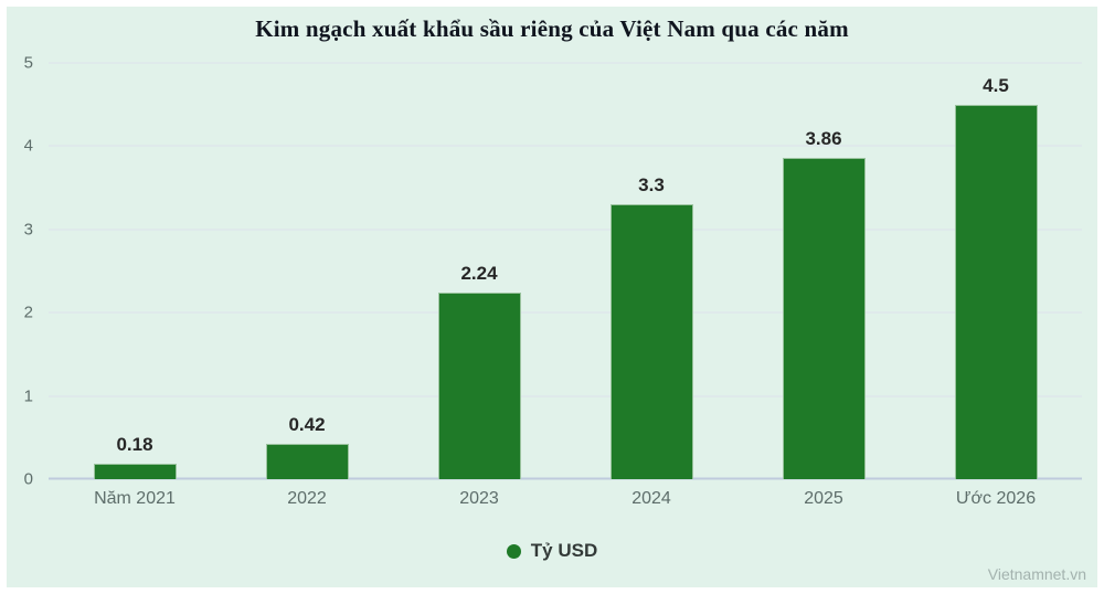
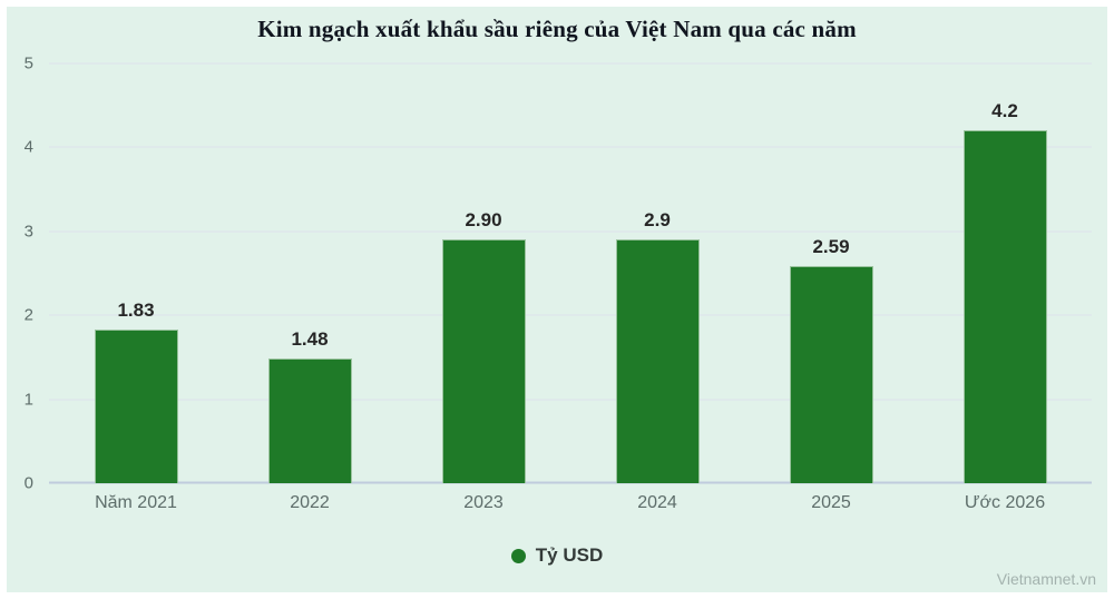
Năm 2021: 0.18 -> 1.83
2022: 0.42 -> 1.48
2023: 2.24 -> 2.90
2024: 3.3 -> 2.9
2025: 3.86 -> 2.59
Ước 2026: 4.5 -> 4.2
